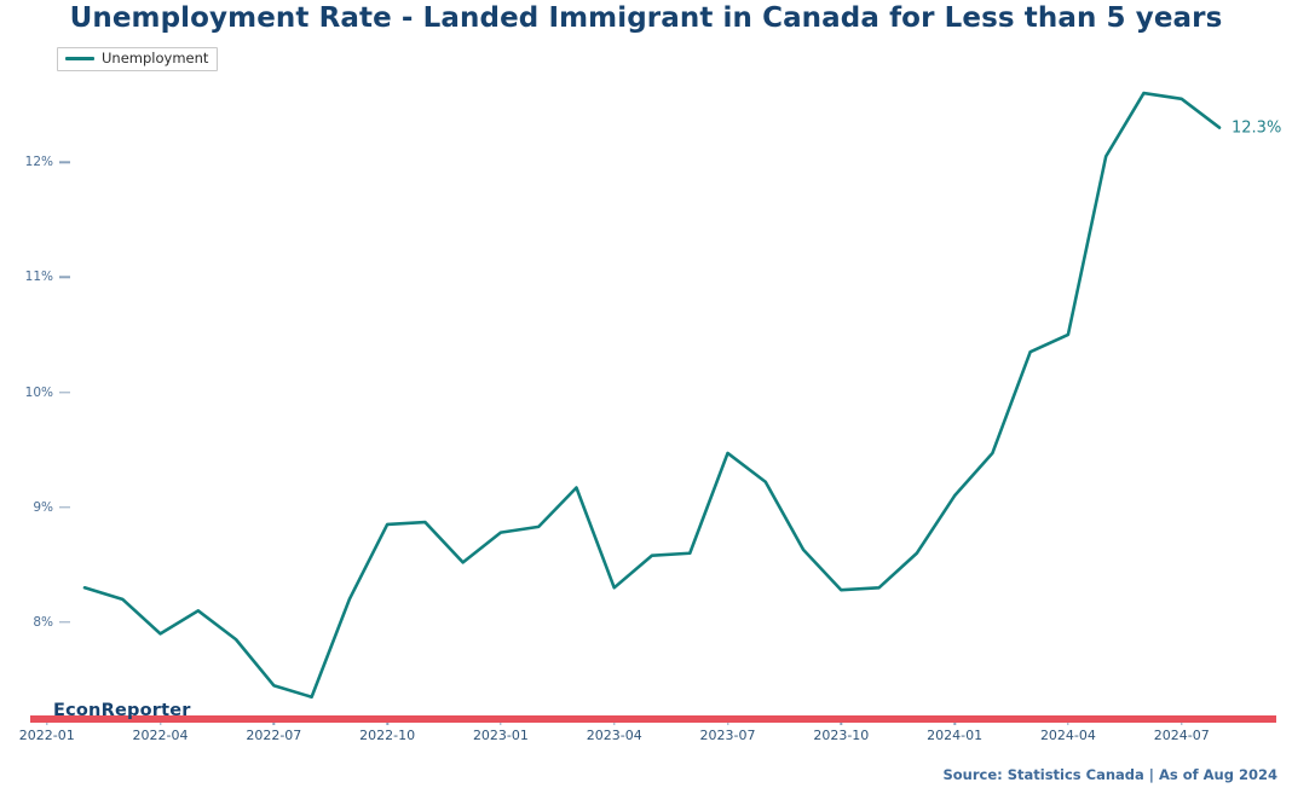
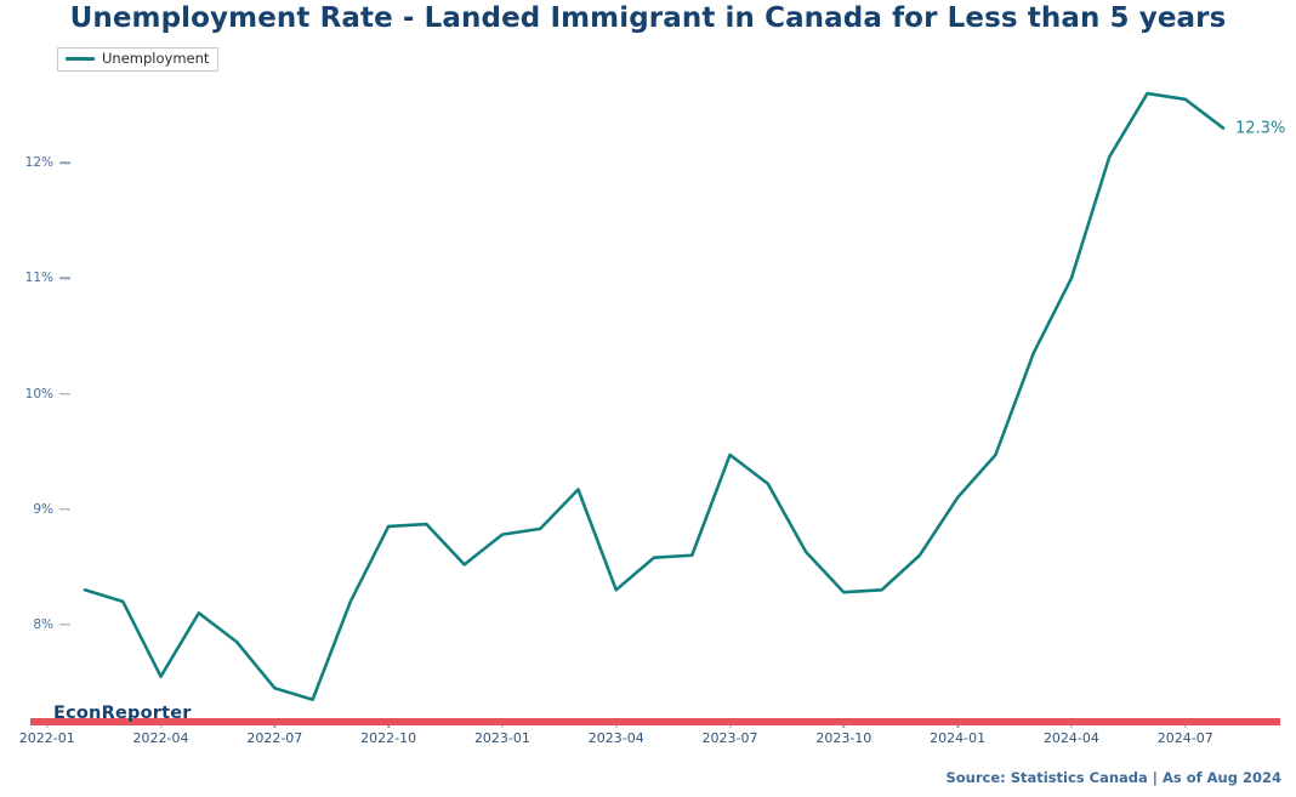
2022-04: 7.9% -> 7.5%
2024-04: 10.5% -> 11.0%
